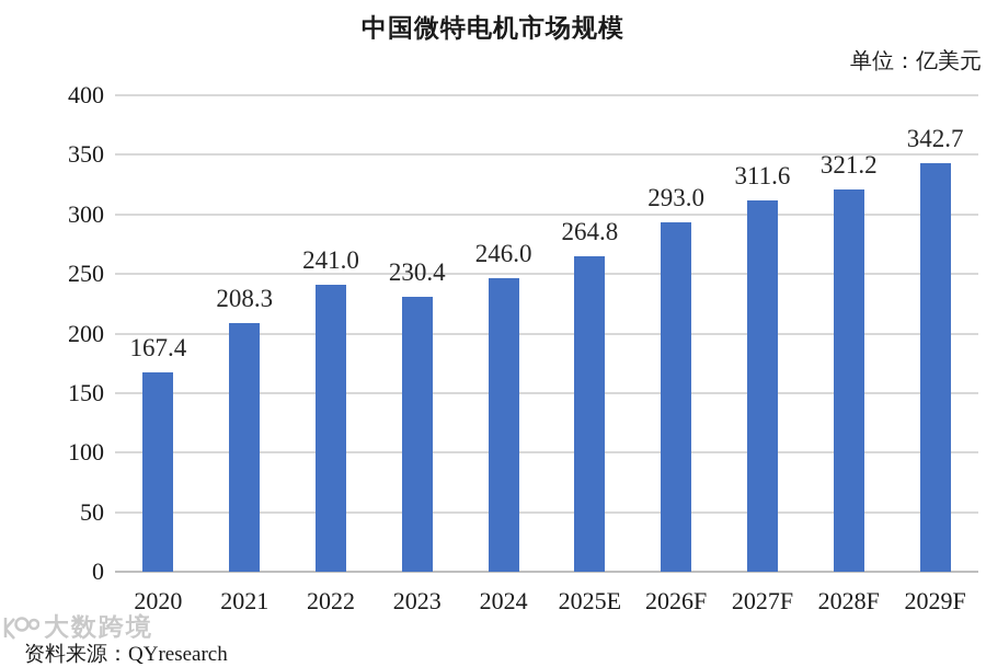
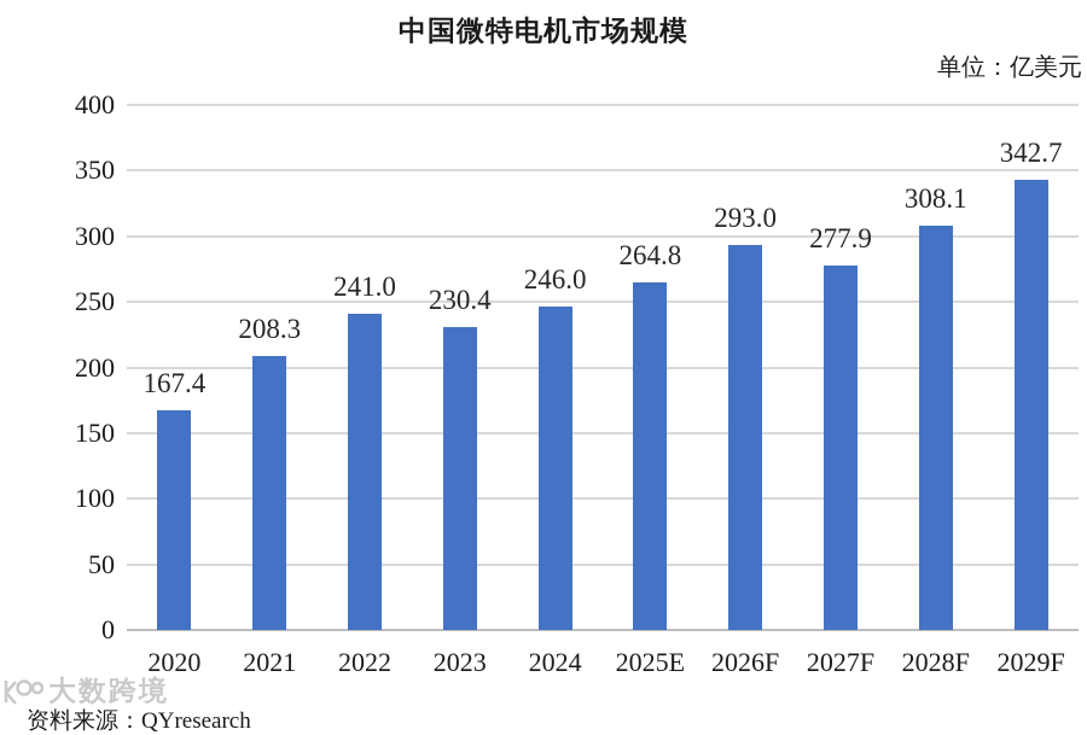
2027F: 311.6 -> 277.9
2028F: 321.2 -> 308.1
